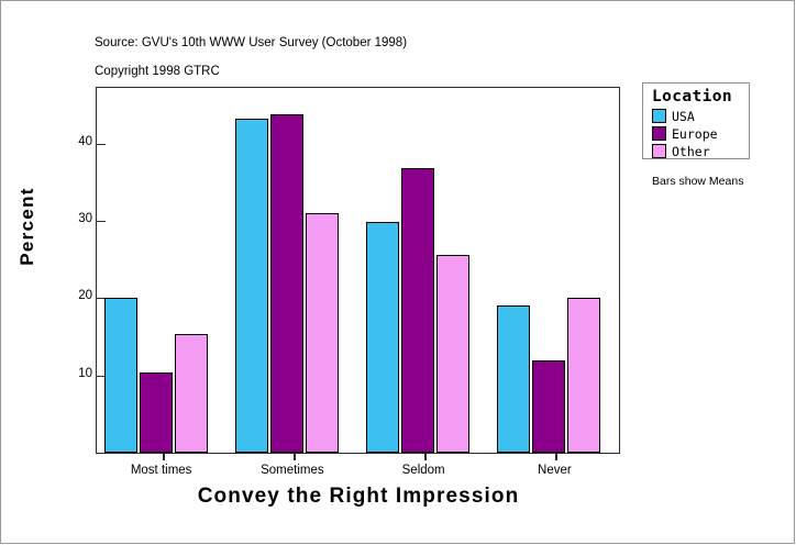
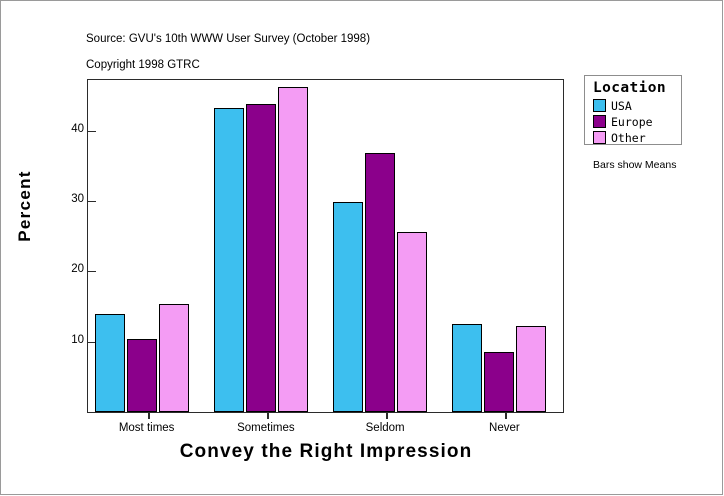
USA/Most times: 20 -> 14
Other/Sometimes: 31 -> 46
USA/Never: 19 -> 12
Europe/Never: 12 -> 9
Other/Never: 20 -> 12
